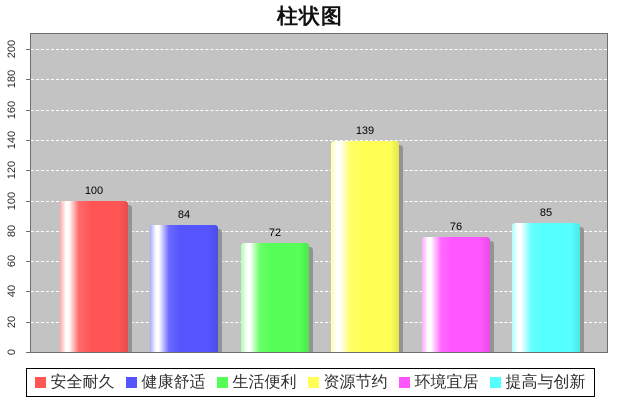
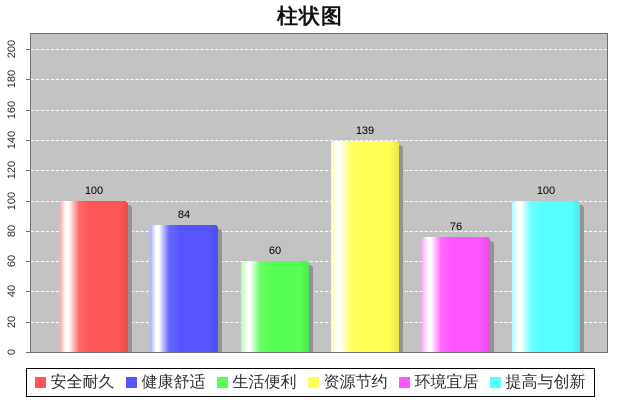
生活便利: 72 -> 60
提高与创新: 85 -> 100
